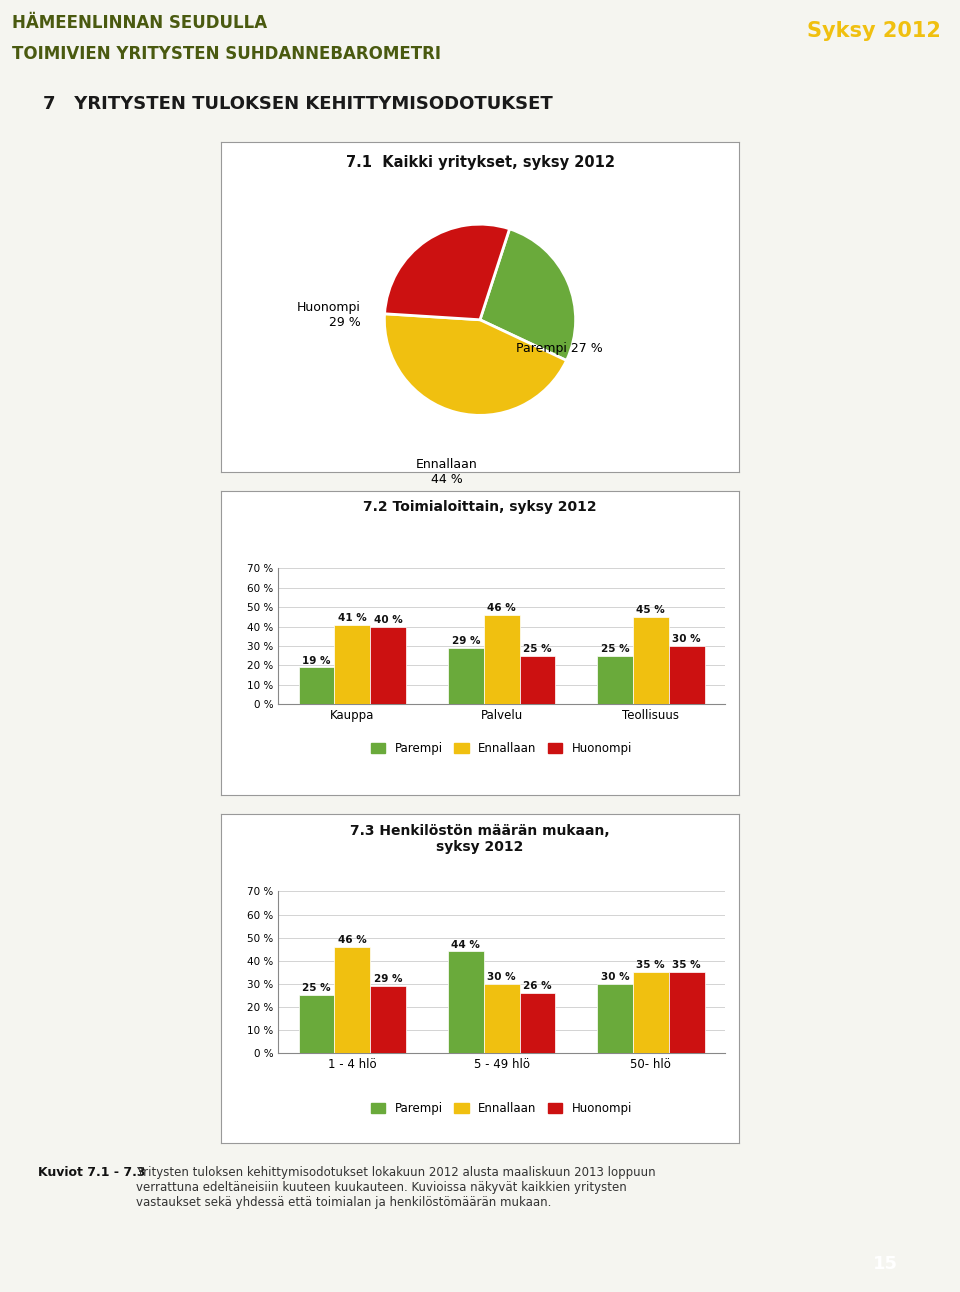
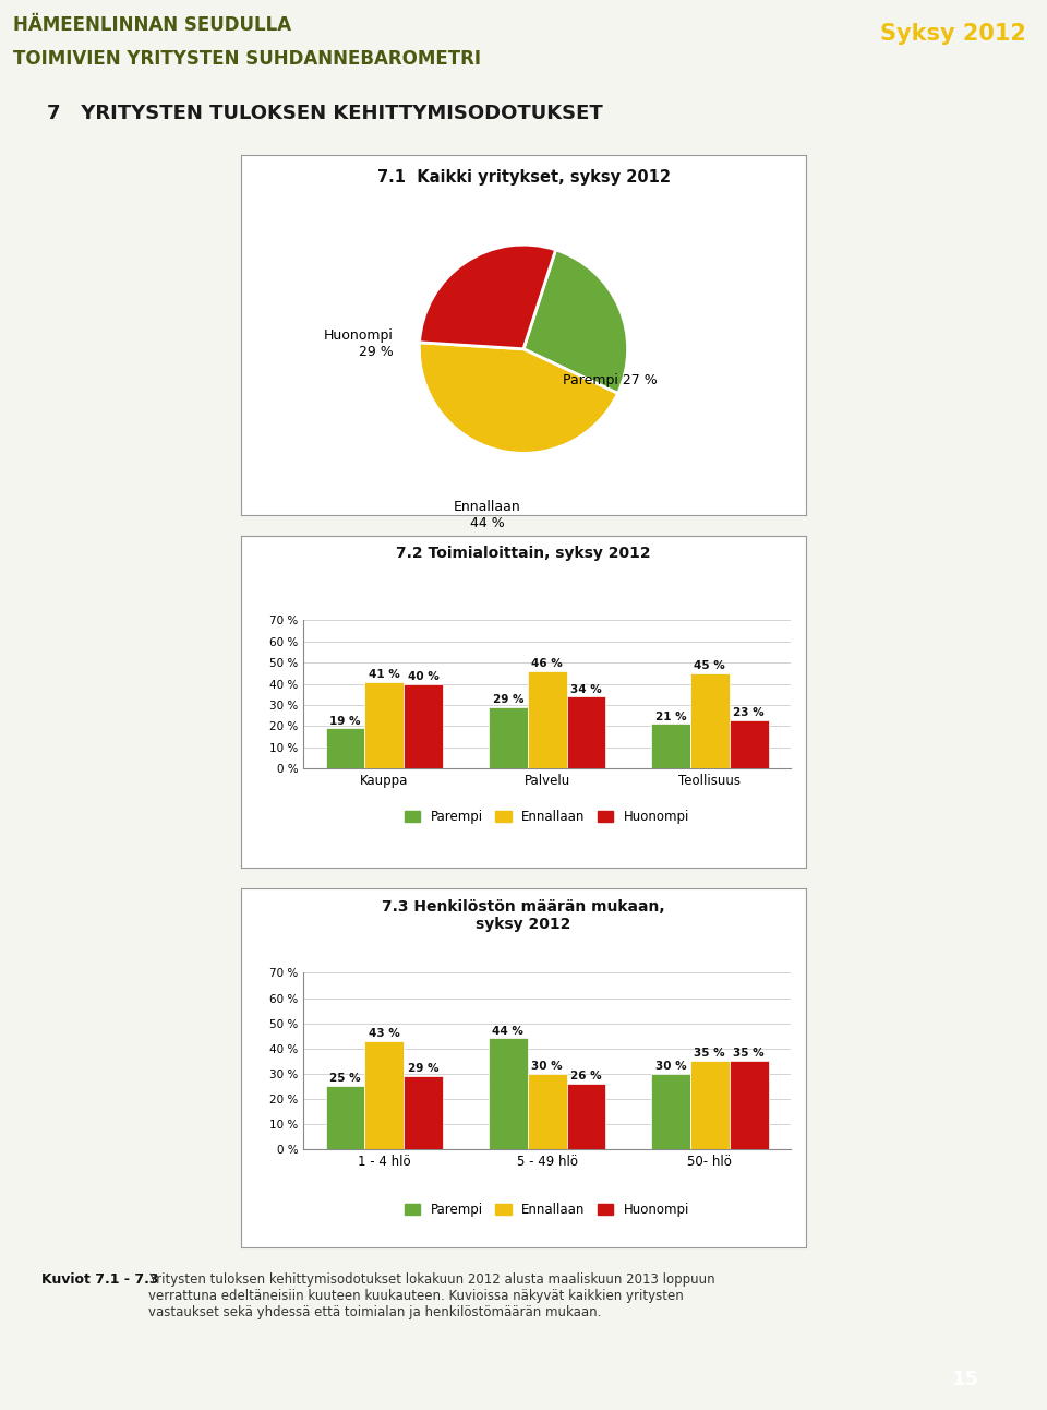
Huonompi/Palvelu: 25 -> 34
Parempi/Teollisuus: 25 -> 21
Huonompi/Teollisuus: 30 -> 23
Ennallaan/1 - 4 hlö: 46 -> 43
